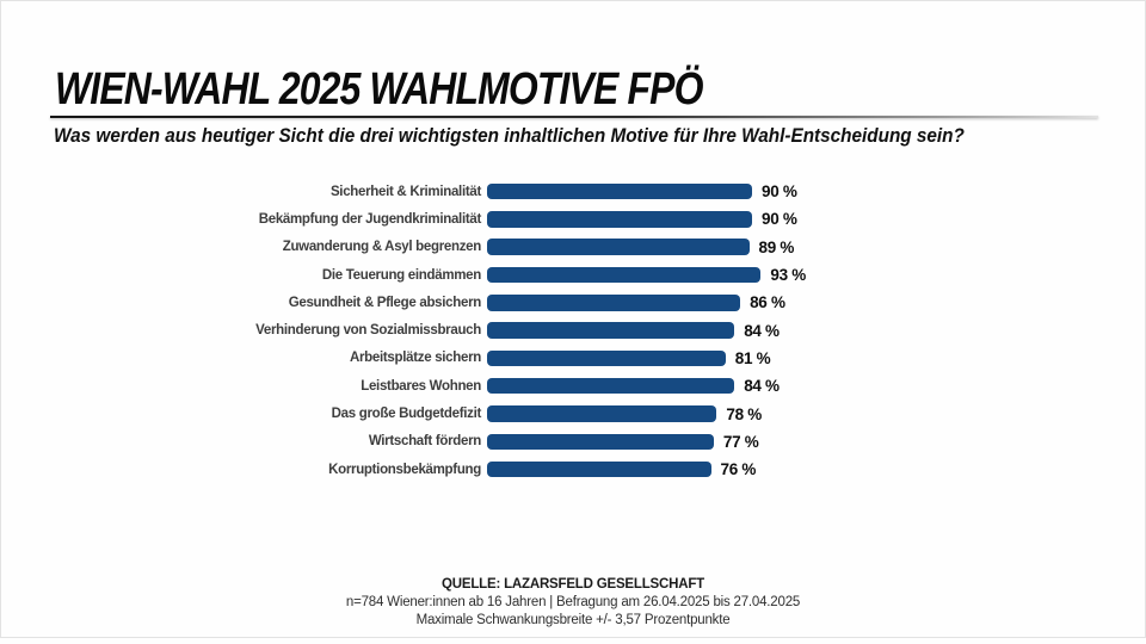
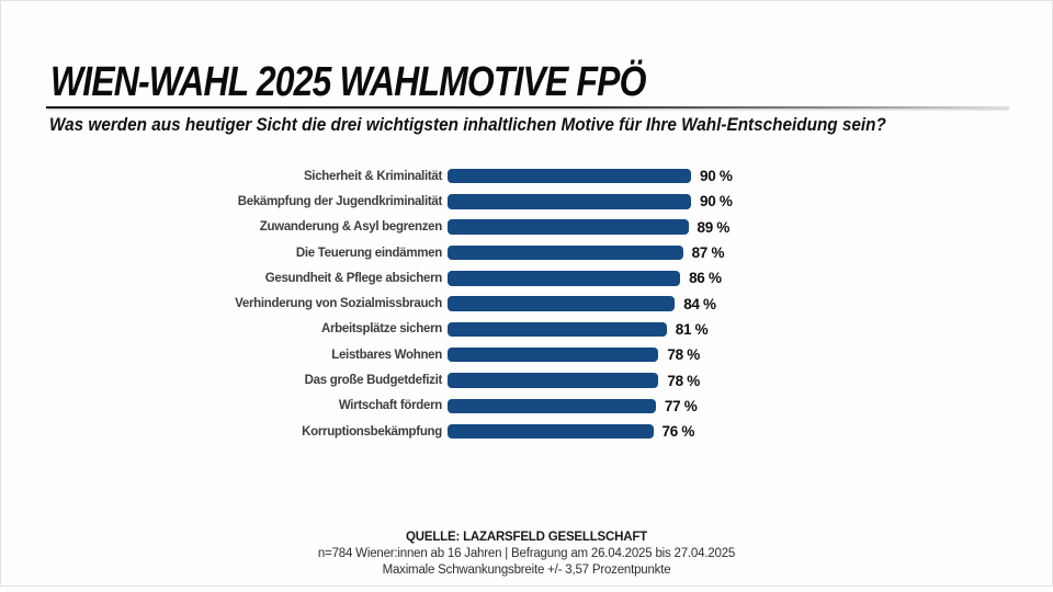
Die Teuerung eindämmen: 93 -> 87
Leistbares Wohnen: 84 -> 78
